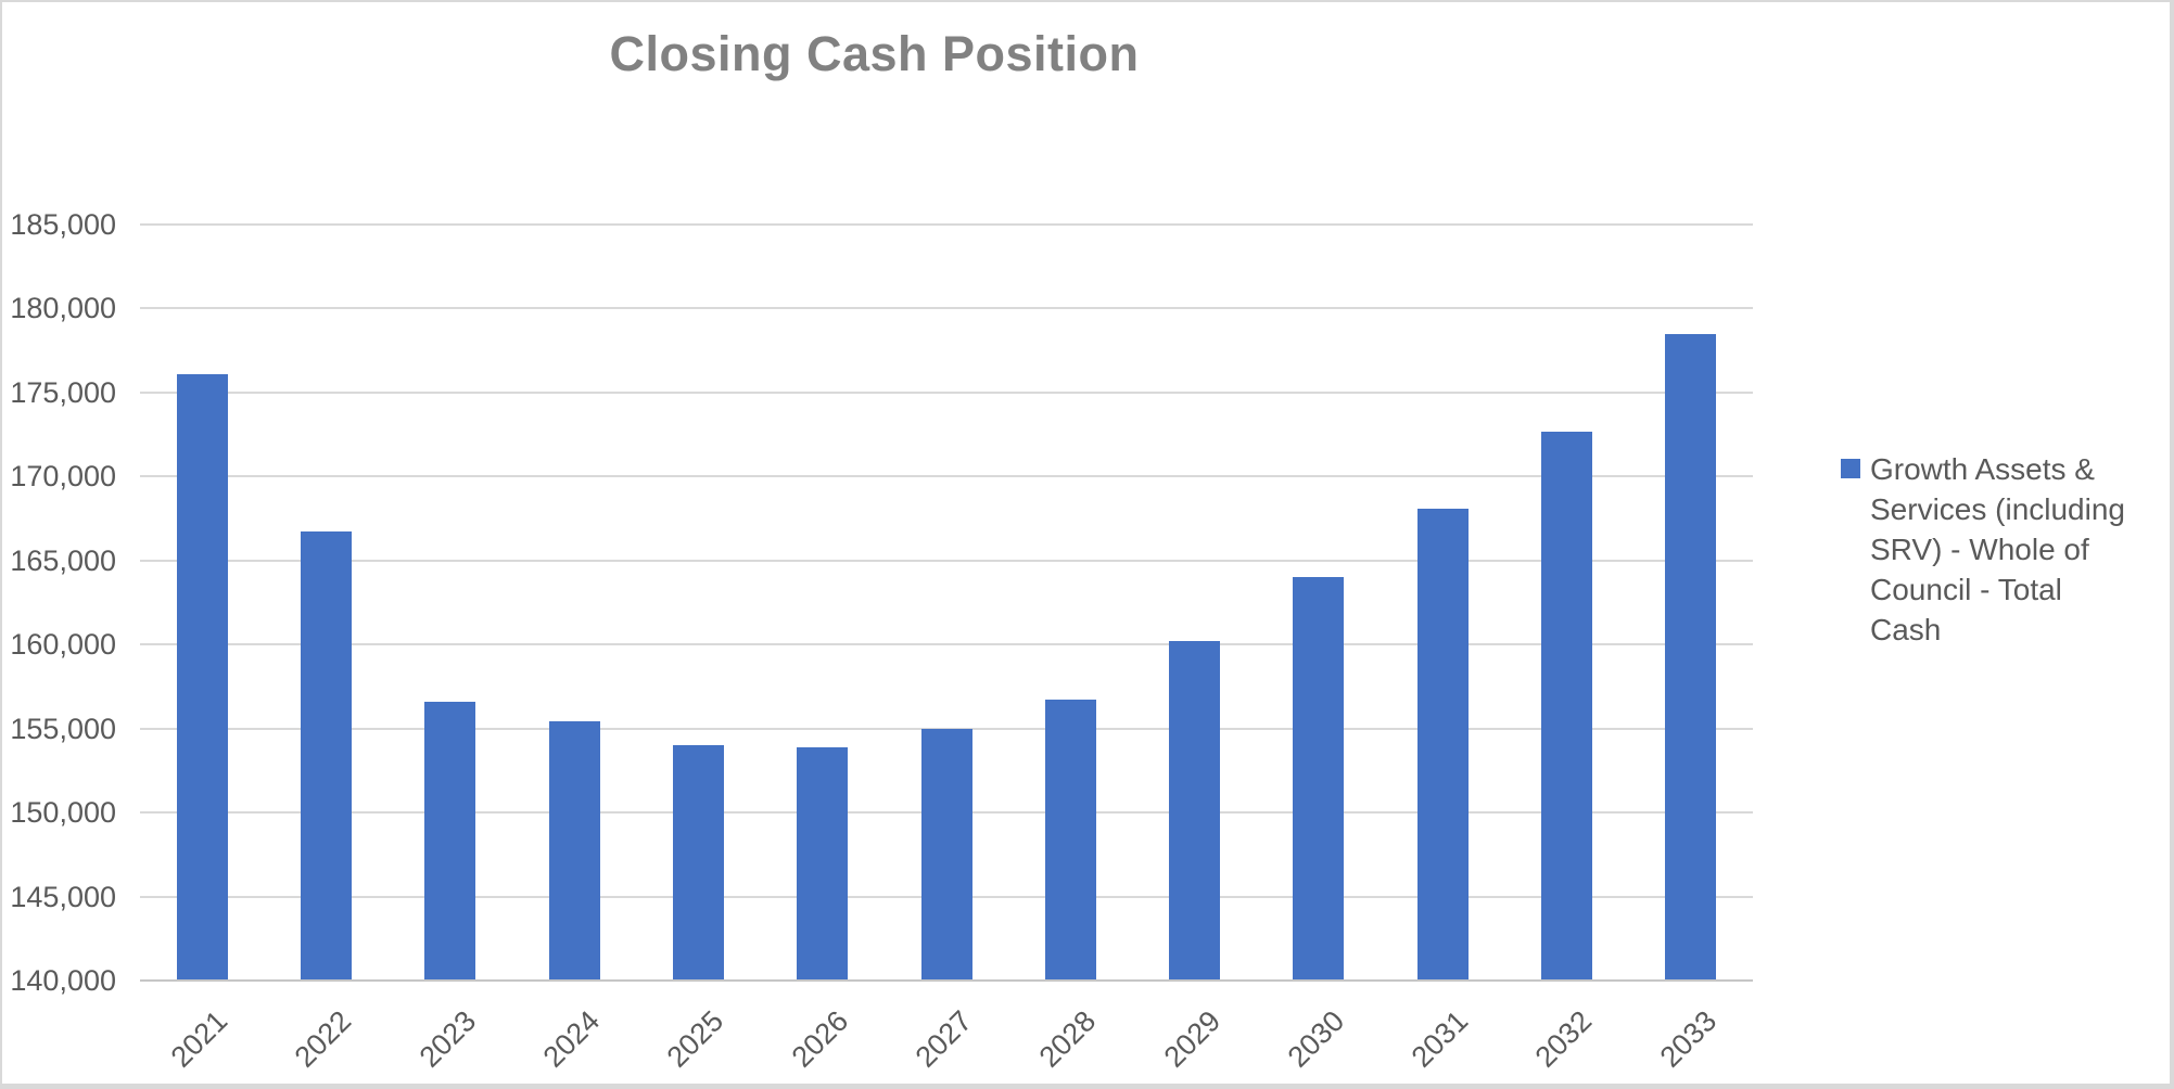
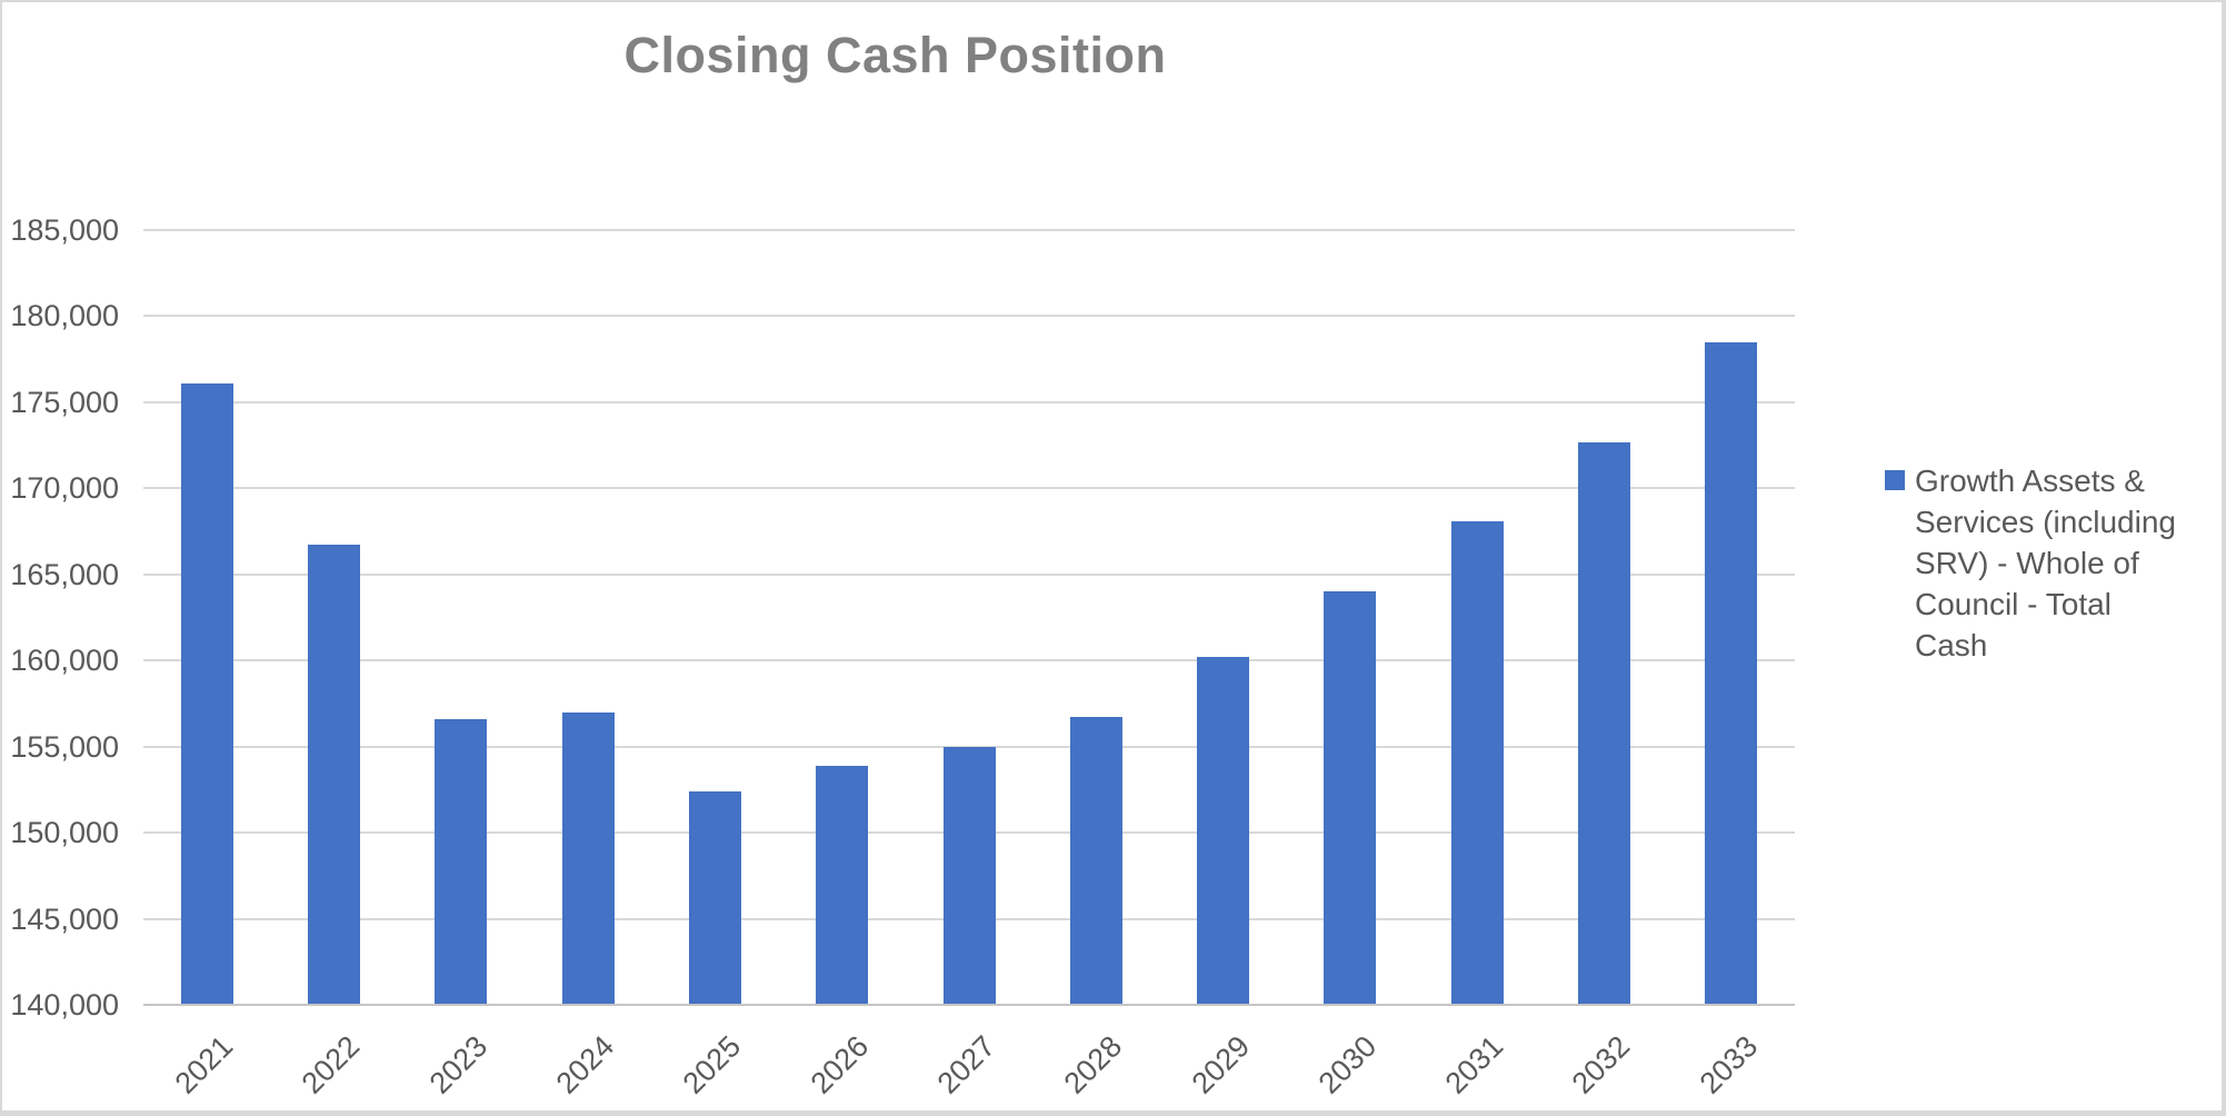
2024: 155400 -> 157000
2025: 154000 -> 152400
